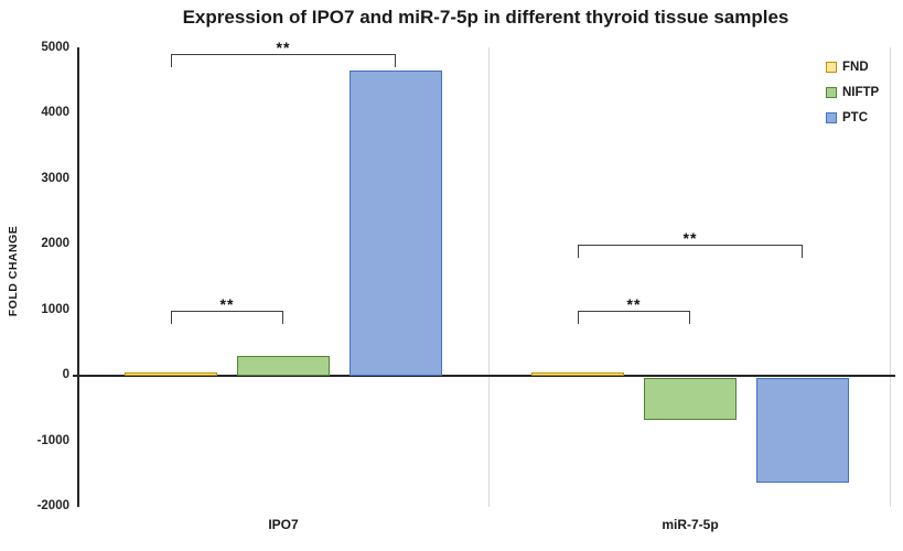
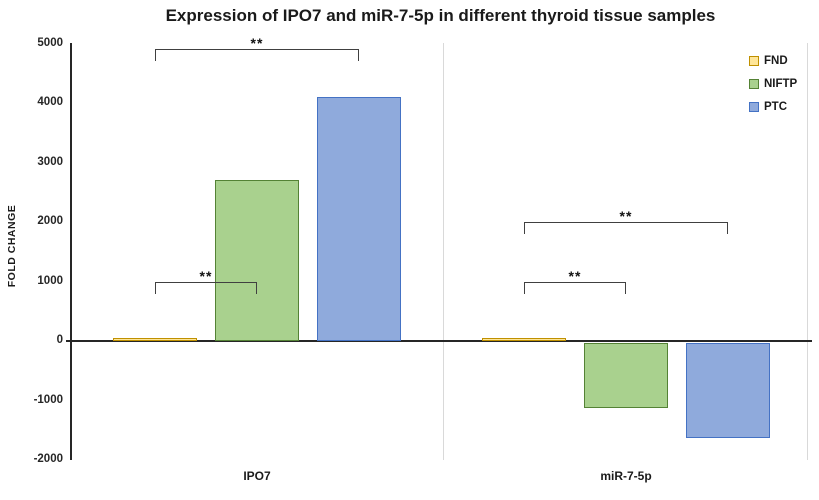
NIFTP/IPO7: 300 -> 2700
PTC/IPO7: 4600 -> 4100
NIFTP/miR-7-5p: -600 -> -1100
